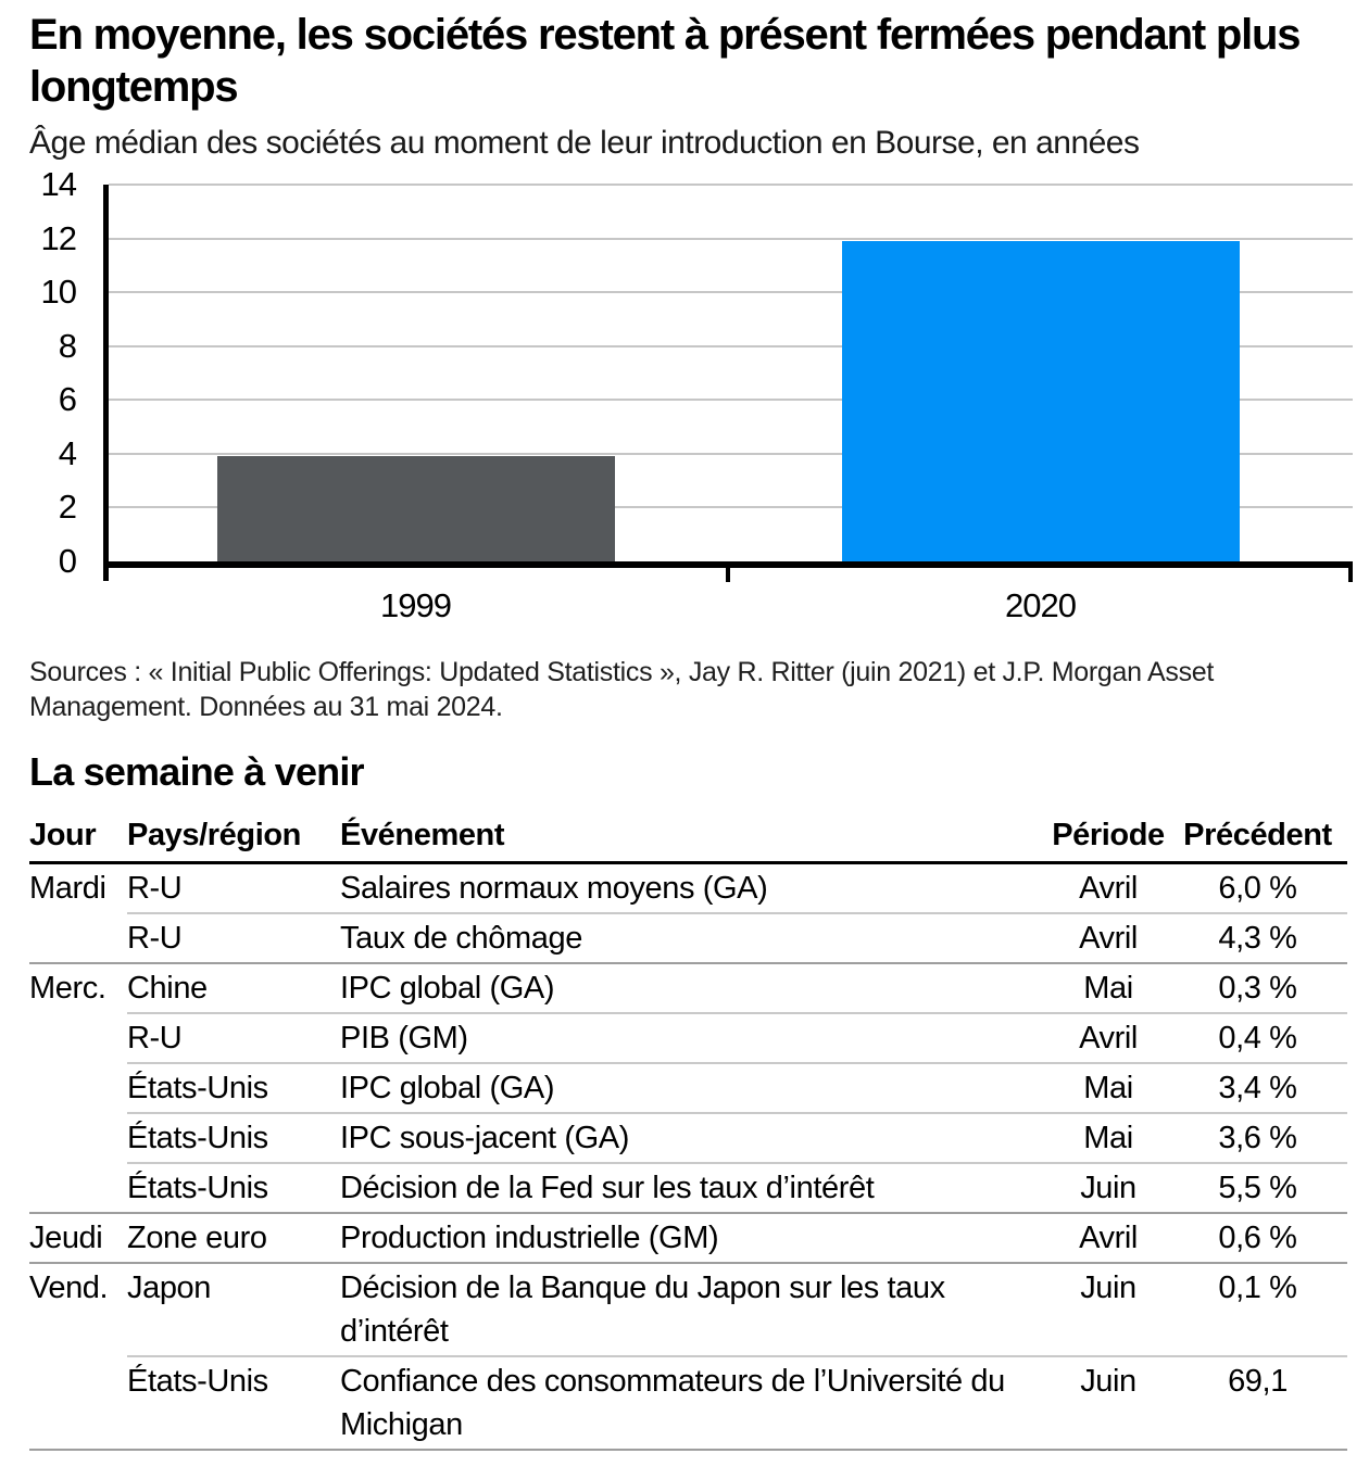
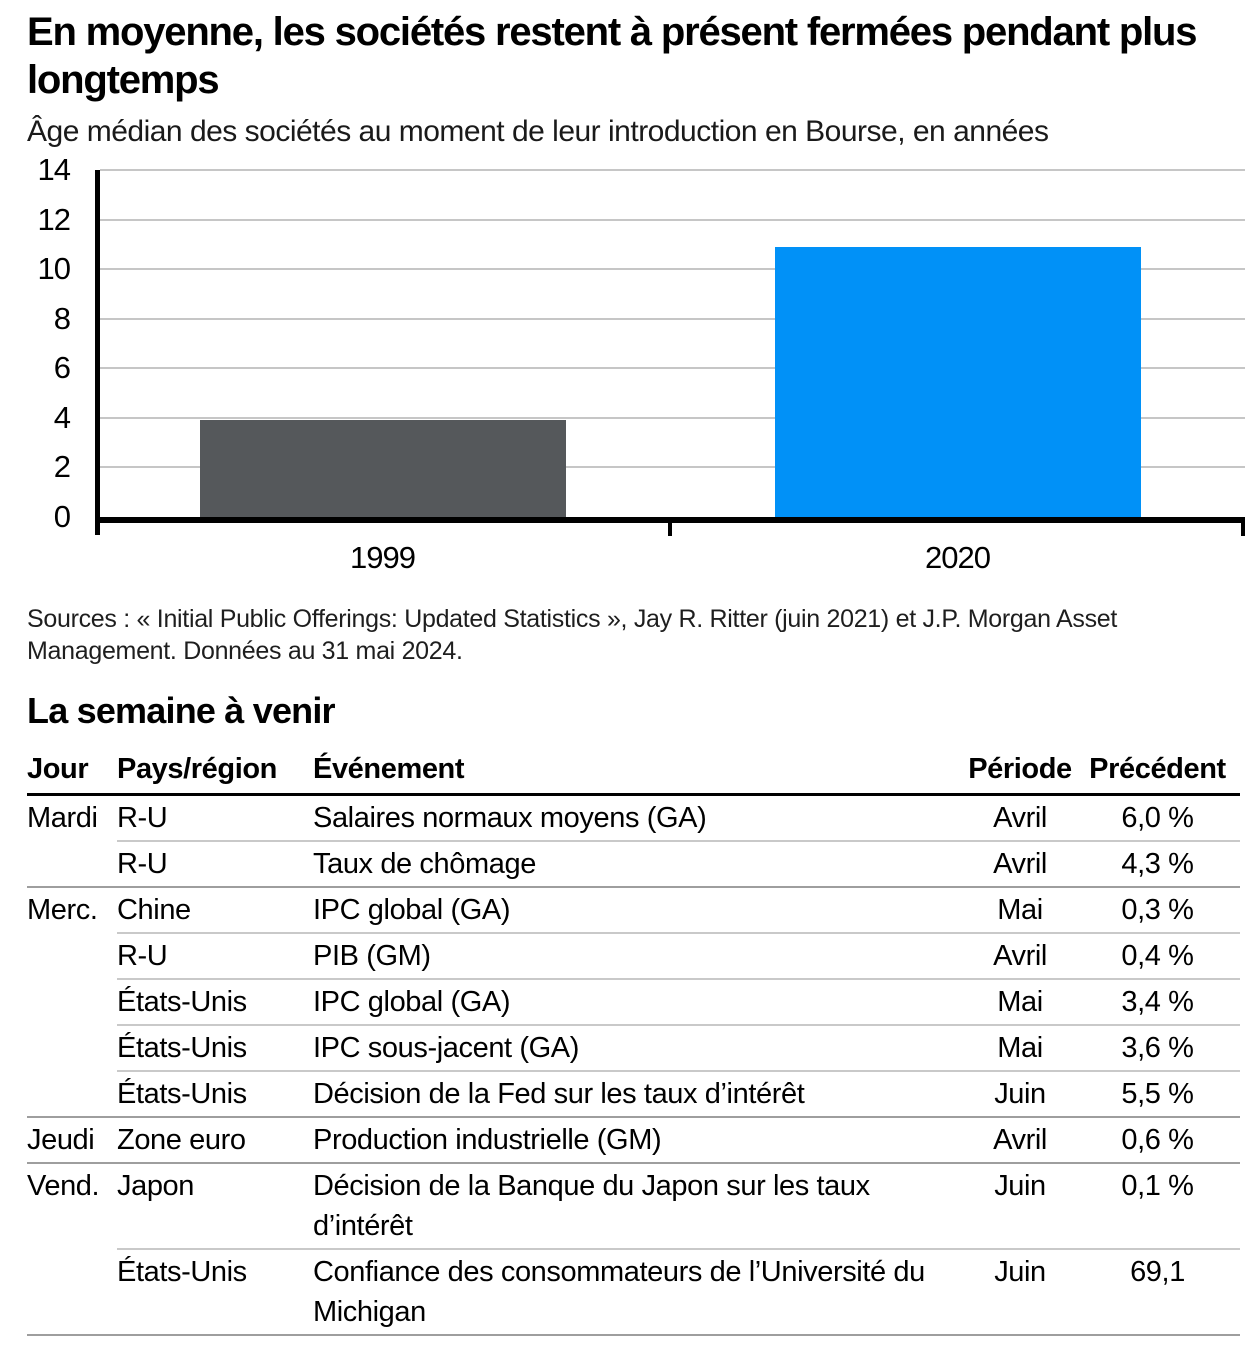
2020: 11.9 -> 10.9
